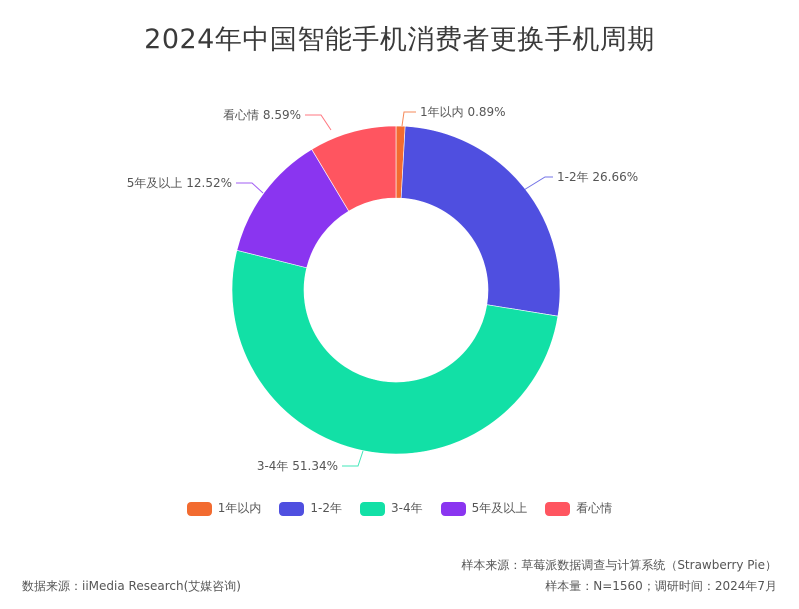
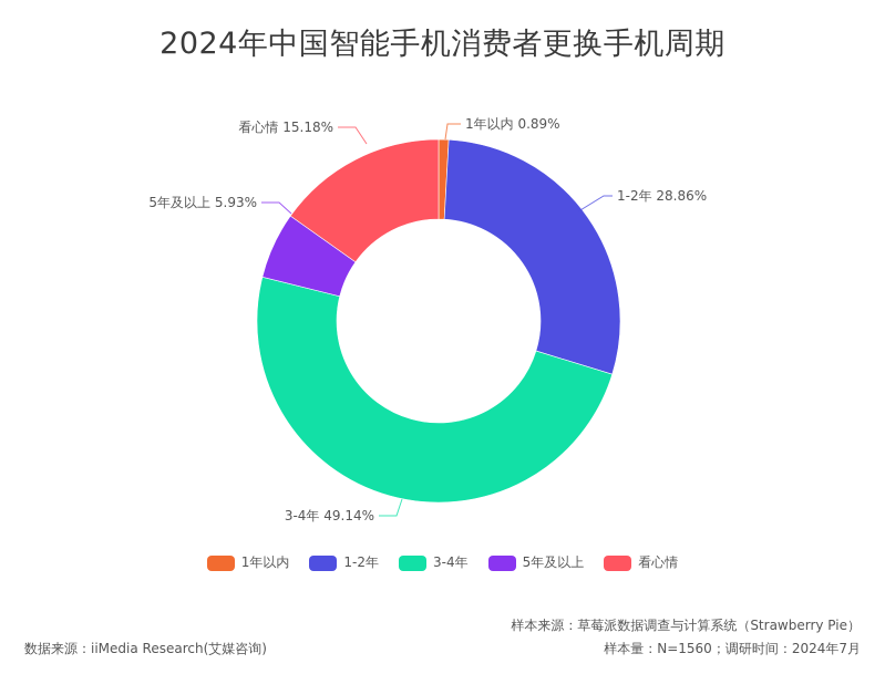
1-2年: 26.66% -> 28.86%
3-4年: 51.34% -> 49.14%
5年及以上: 12.52% -> 5.93%
看心情: 8.59% -> 15.18%
